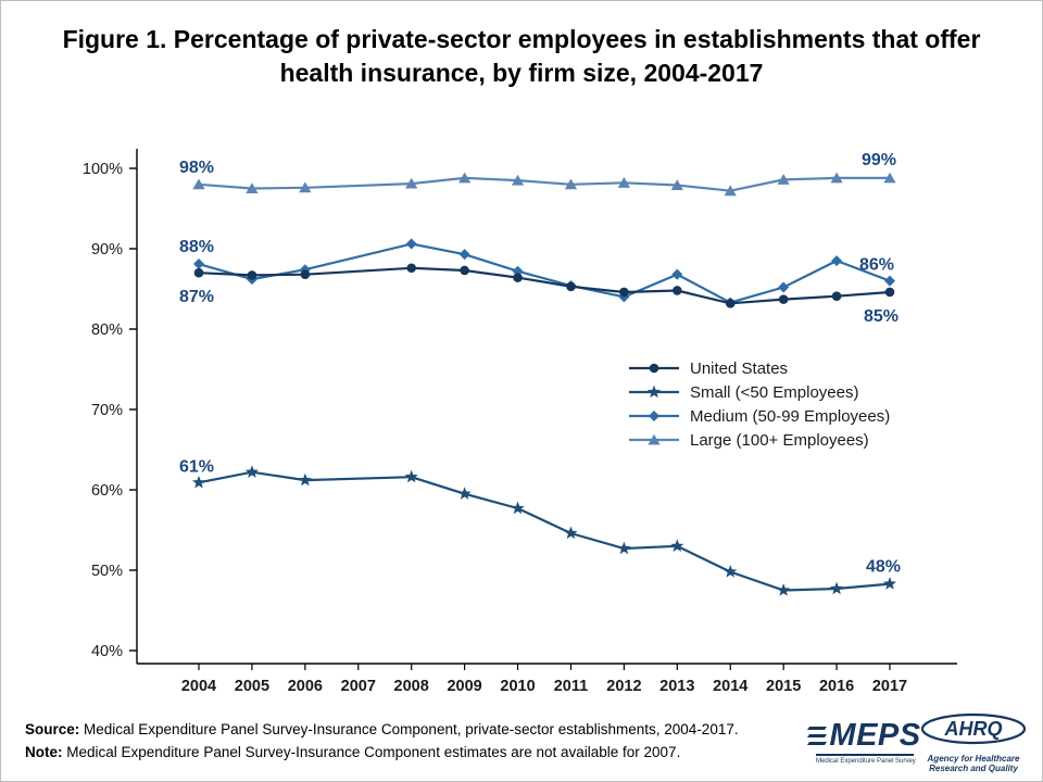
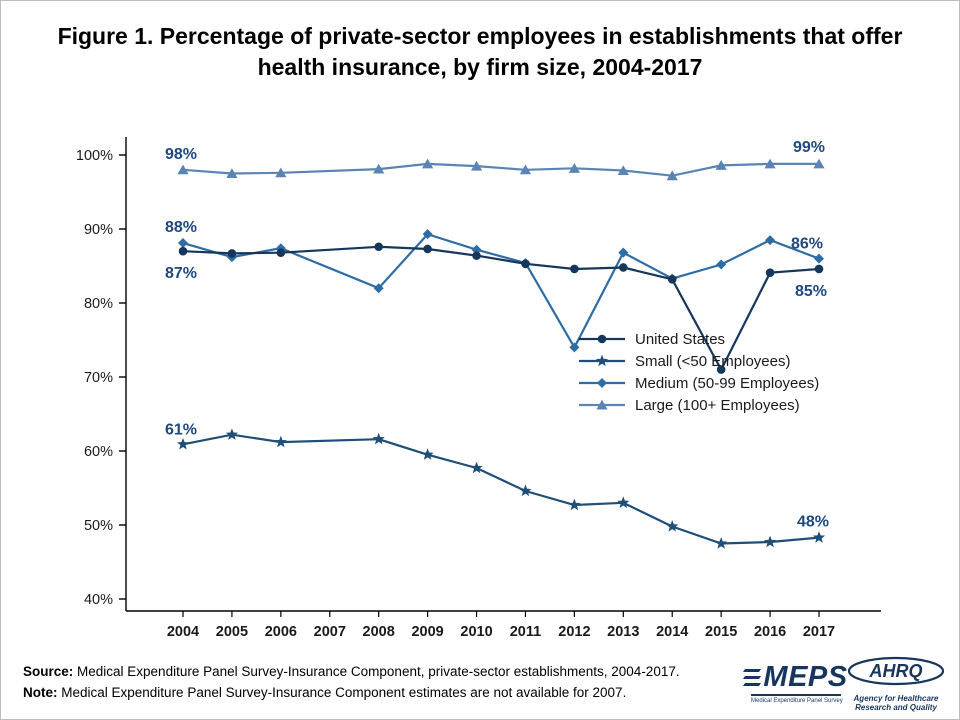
Medium (50-99 Employees)/2008: 91% -> 82%
Medium (50-99 Employees)/2012: 84% -> 74%
United States/2015: 84% -> 71%
